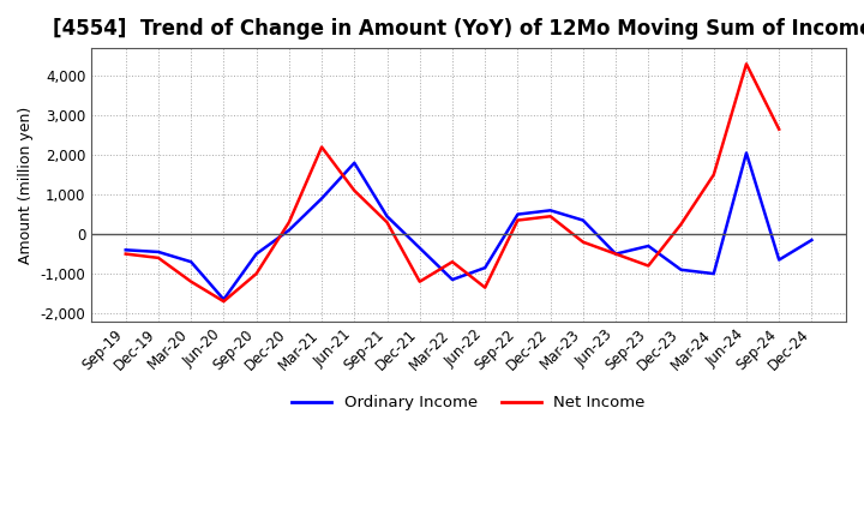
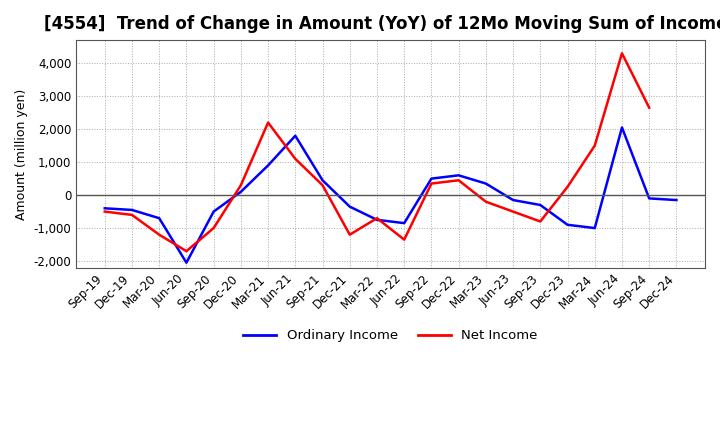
Ordinary Income/Jun-20: -1,650 -> -2,050
Ordinary Income/Mar-22: -1,150 -> -750
Ordinary Income/Jun-23: -500 -> -150
Ordinary Income/Sep-24: -650 -> -100
